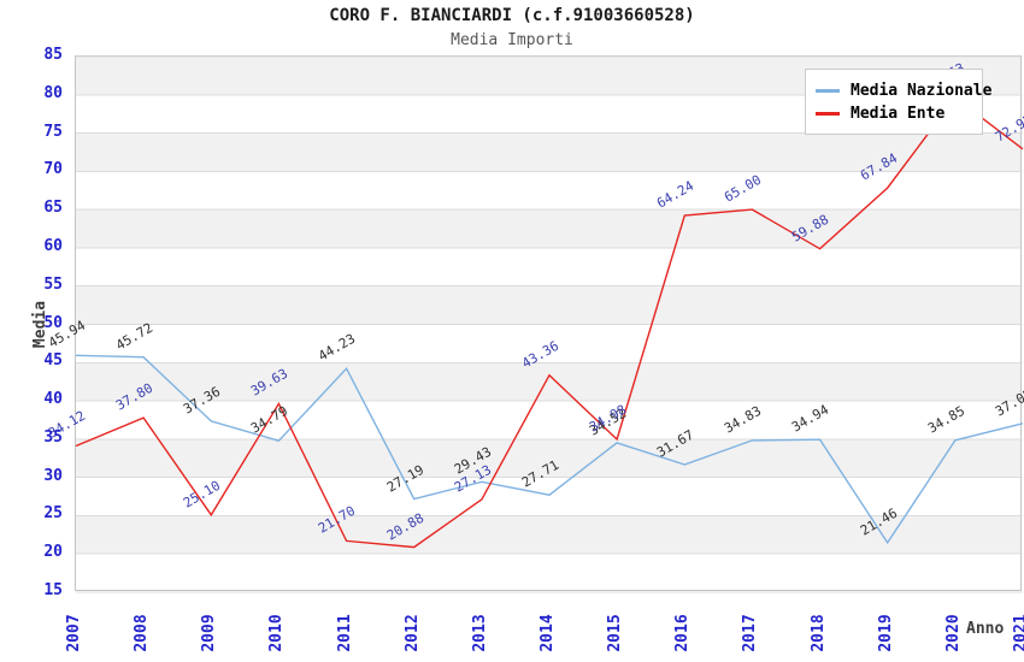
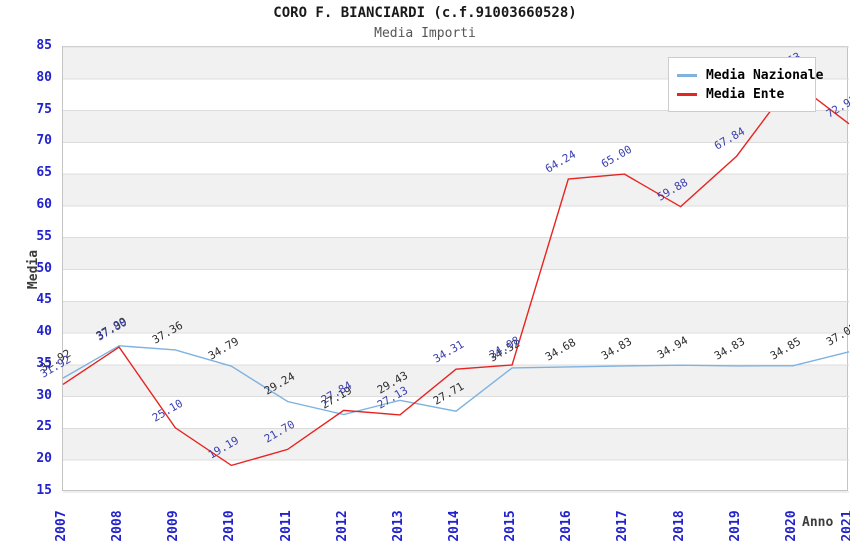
Media Nazionale/2007: 45.94 -> 32.92
Media Ente/2007: 34.12 -> 31.92
Media Nazionale/2008: 45.72 -> 37.99
Media Ente/2010: 39.63 -> 19.19
Media Nazionale/2011: 44.23 -> 29.24
Media Ente/2012: 20.88 -> 27.84
Media Ente/2014: 43.36 -> 34.31
Media Nazionale/2016: 31.67 -> 34.68
Media Nazionale/2019: 21.46 -> 34.83
